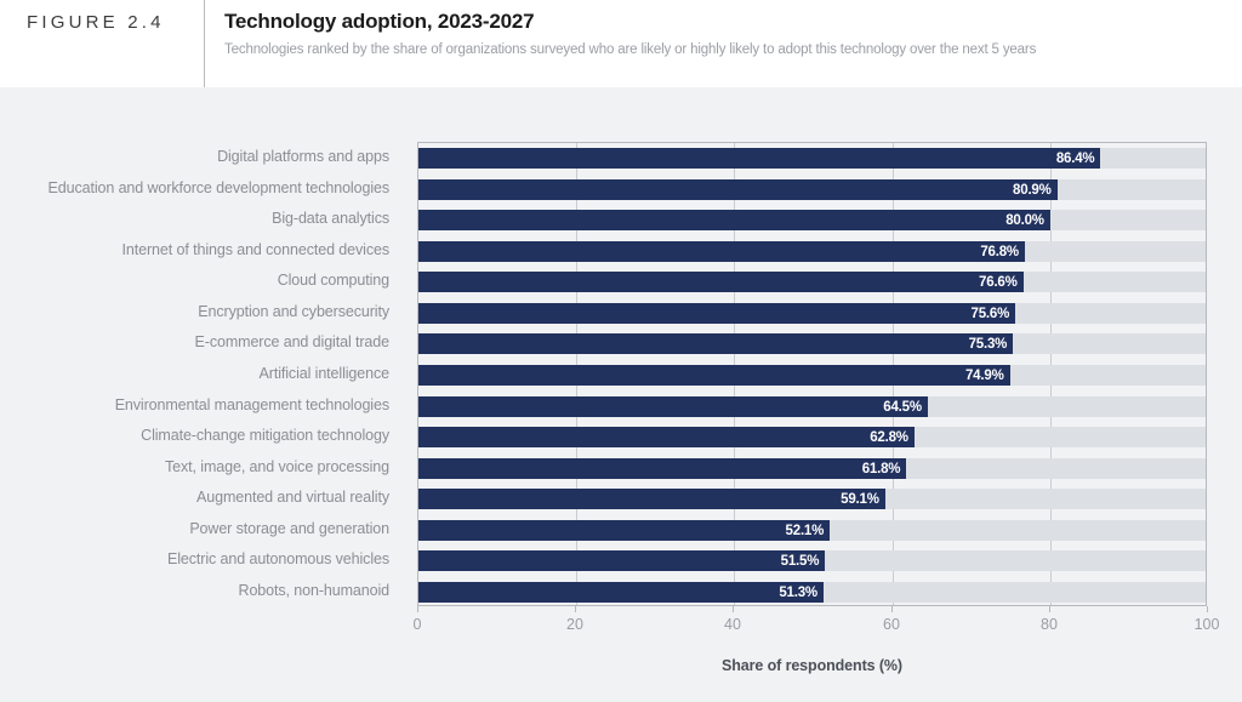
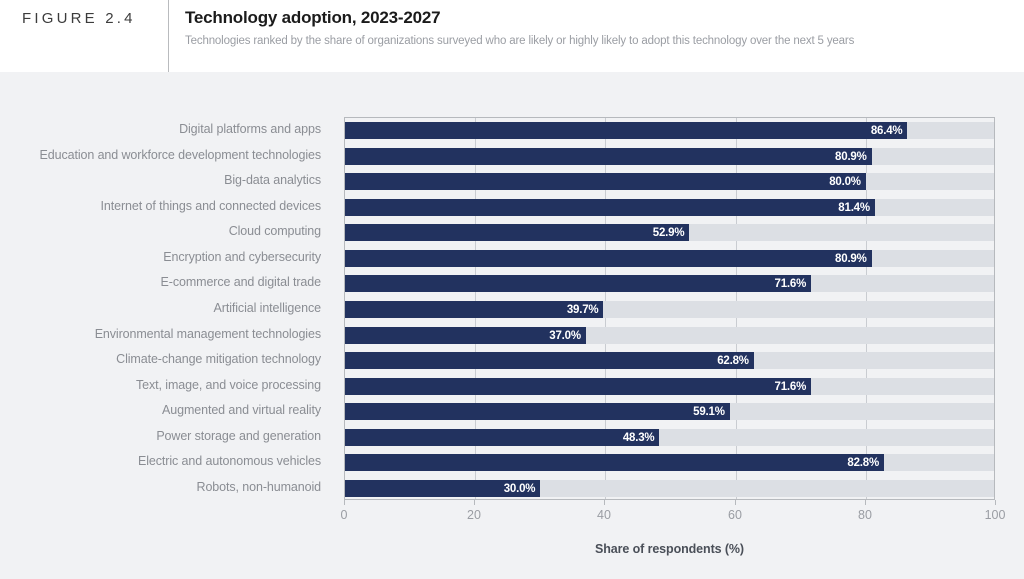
Internet of things and connected devices: 76.8% -> 81.4%
Cloud computing: 76.6% -> 52.9%
Encryption and cybersecurity: 75.6% -> 80.9%
E-commerce and digital trade: 75.3% -> 71.6%
Artificial intelligence: 74.9% -> 39.7%
Environmental management technologies: 64.5% -> 37.0%
Text, image, and voice processing: 61.8% -> 71.6%
Power storage and generation: 52.1% -> 48.3%
Electric and autonomous vehicles: 51.5% -> 82.8%
Robots, non-humanoid: 51.3% -> 30.0%
